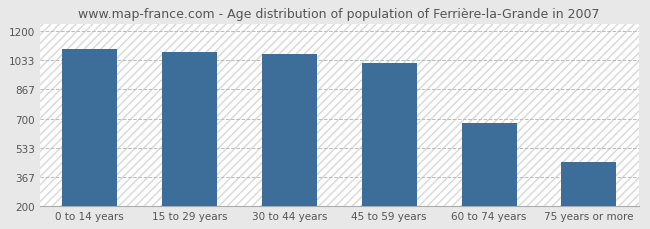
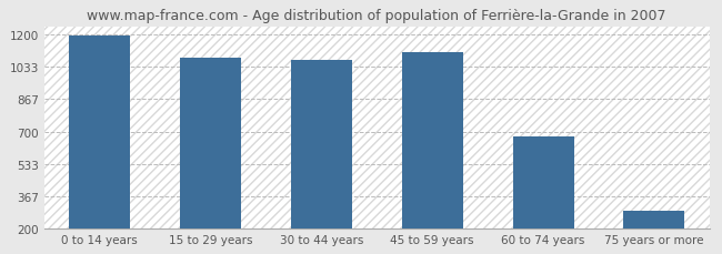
0 to 14 years: 1100 -> 1190
45 to 59 years: 1020 -> 1110
75 years or more: 450 -> 290
